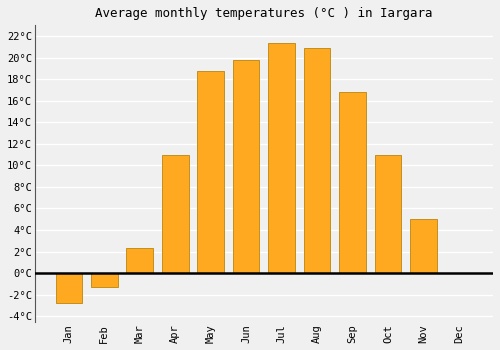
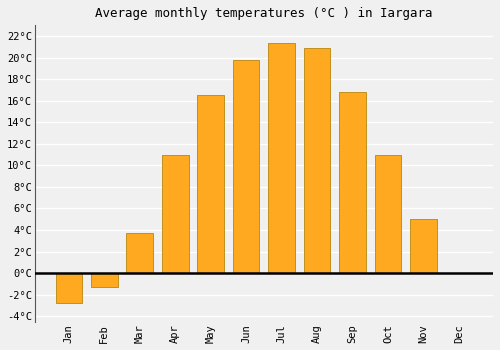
Mar: 2.3°C -> 3.7°C
May: 18.8°C -> 16.5°C
